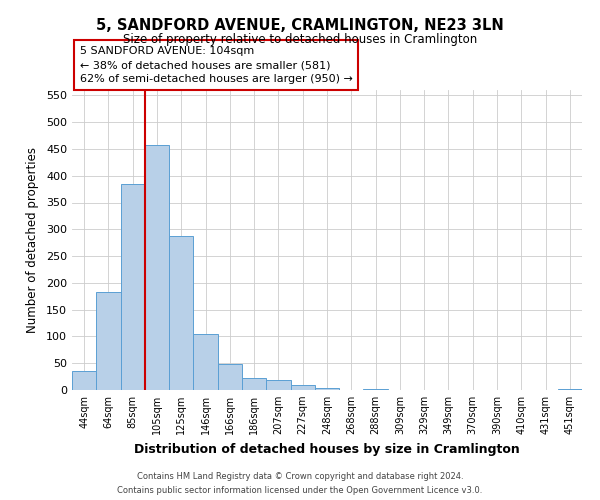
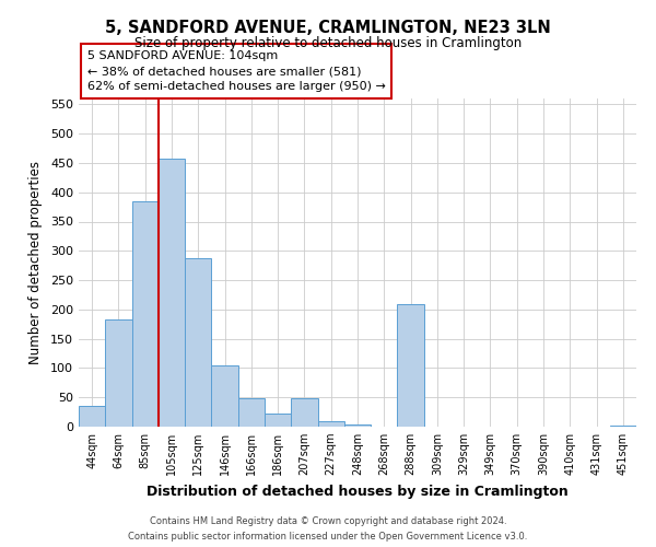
207sqm: 18 -> 48
288sqm: 2 -> 210
